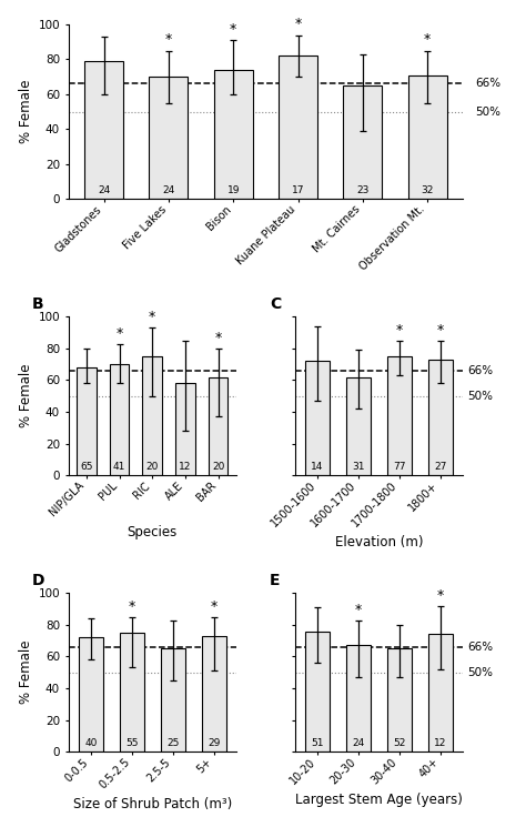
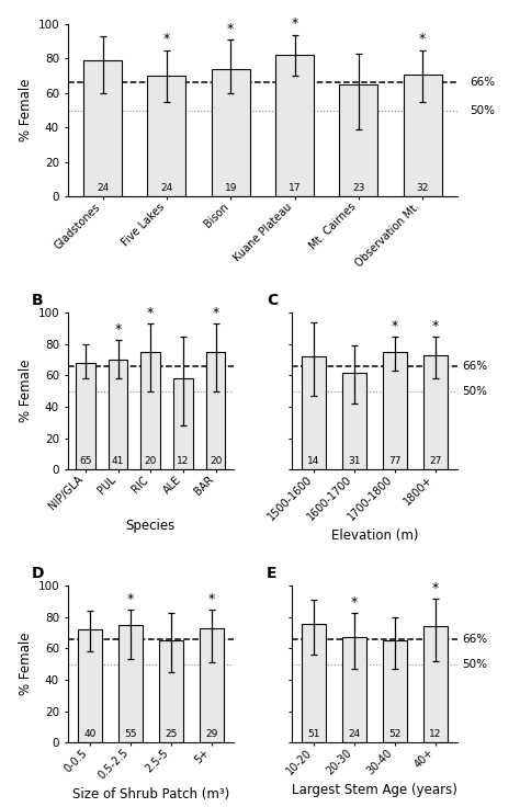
BAR: 62 -> 75
